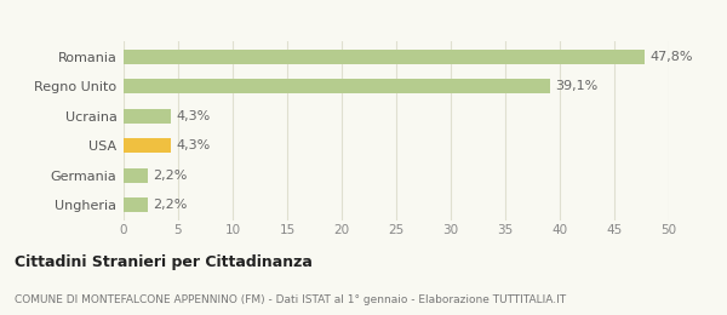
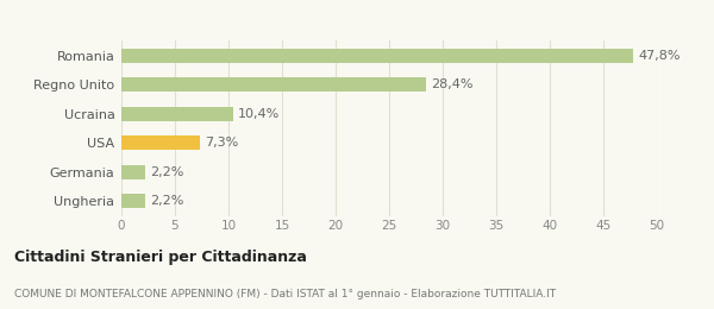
Regno Unito: 39,1% -> 28,4%
Ucraina: 4,3% -> 10,4%
USA: 4,3% -> 7,3%
